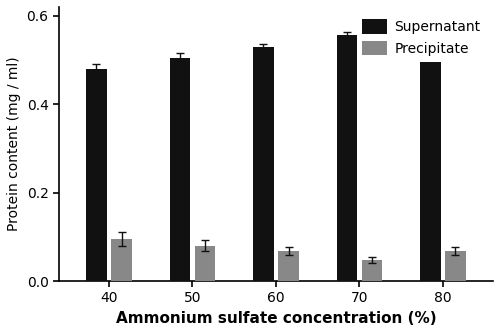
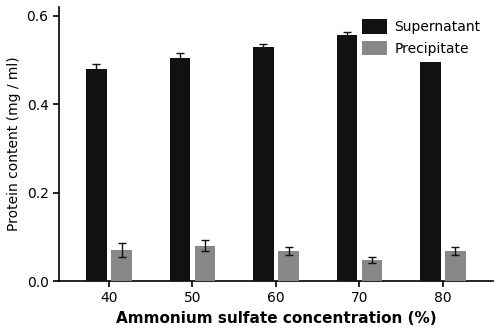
Precipitate/40: 0.095 -> 0.070
